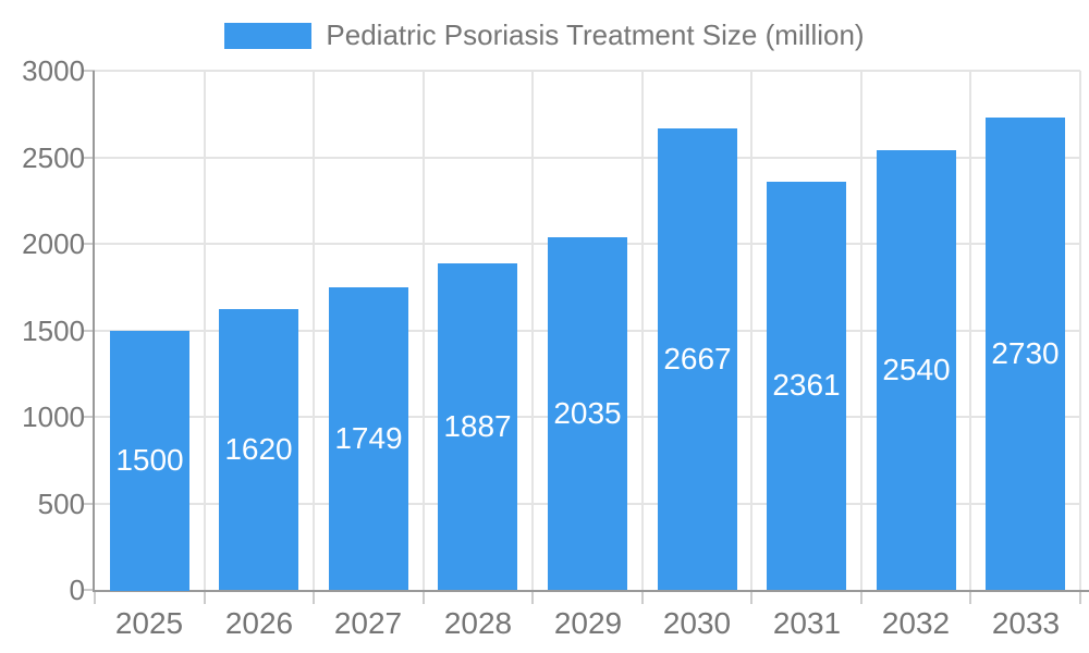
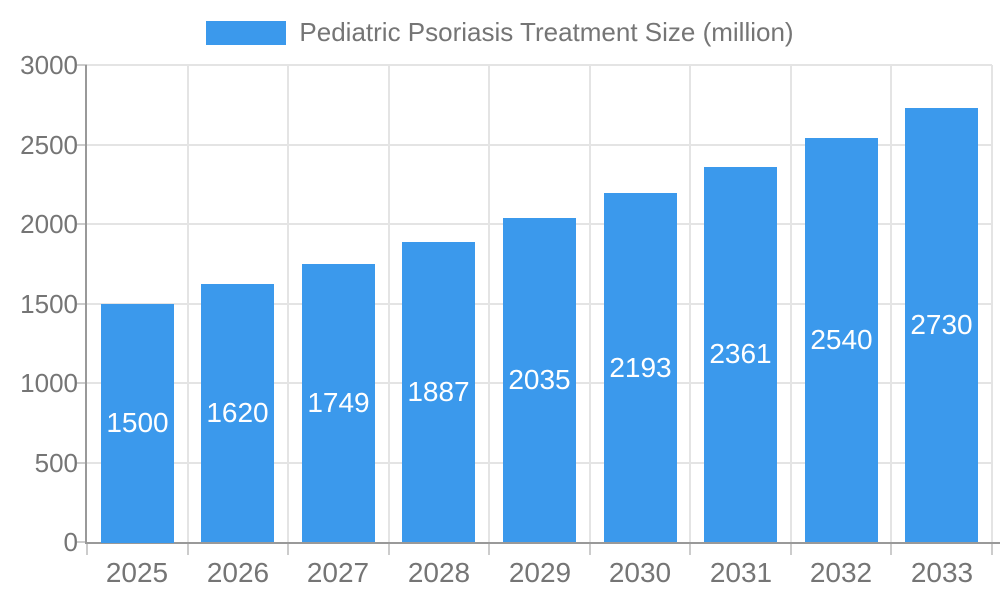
2030: 2667 -> 2193
